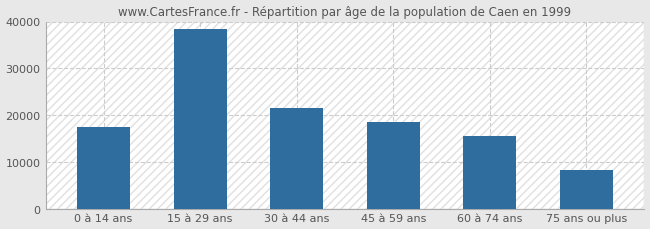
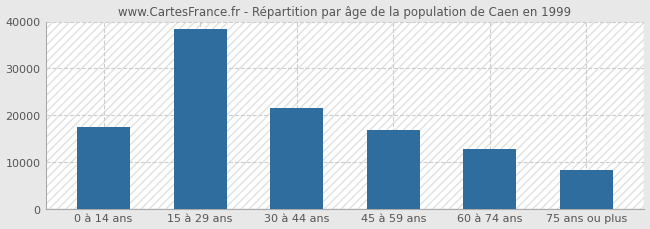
45 à 59 ans: 18500 -> 16800
60 à 74 ans: 15500 -> 12800
